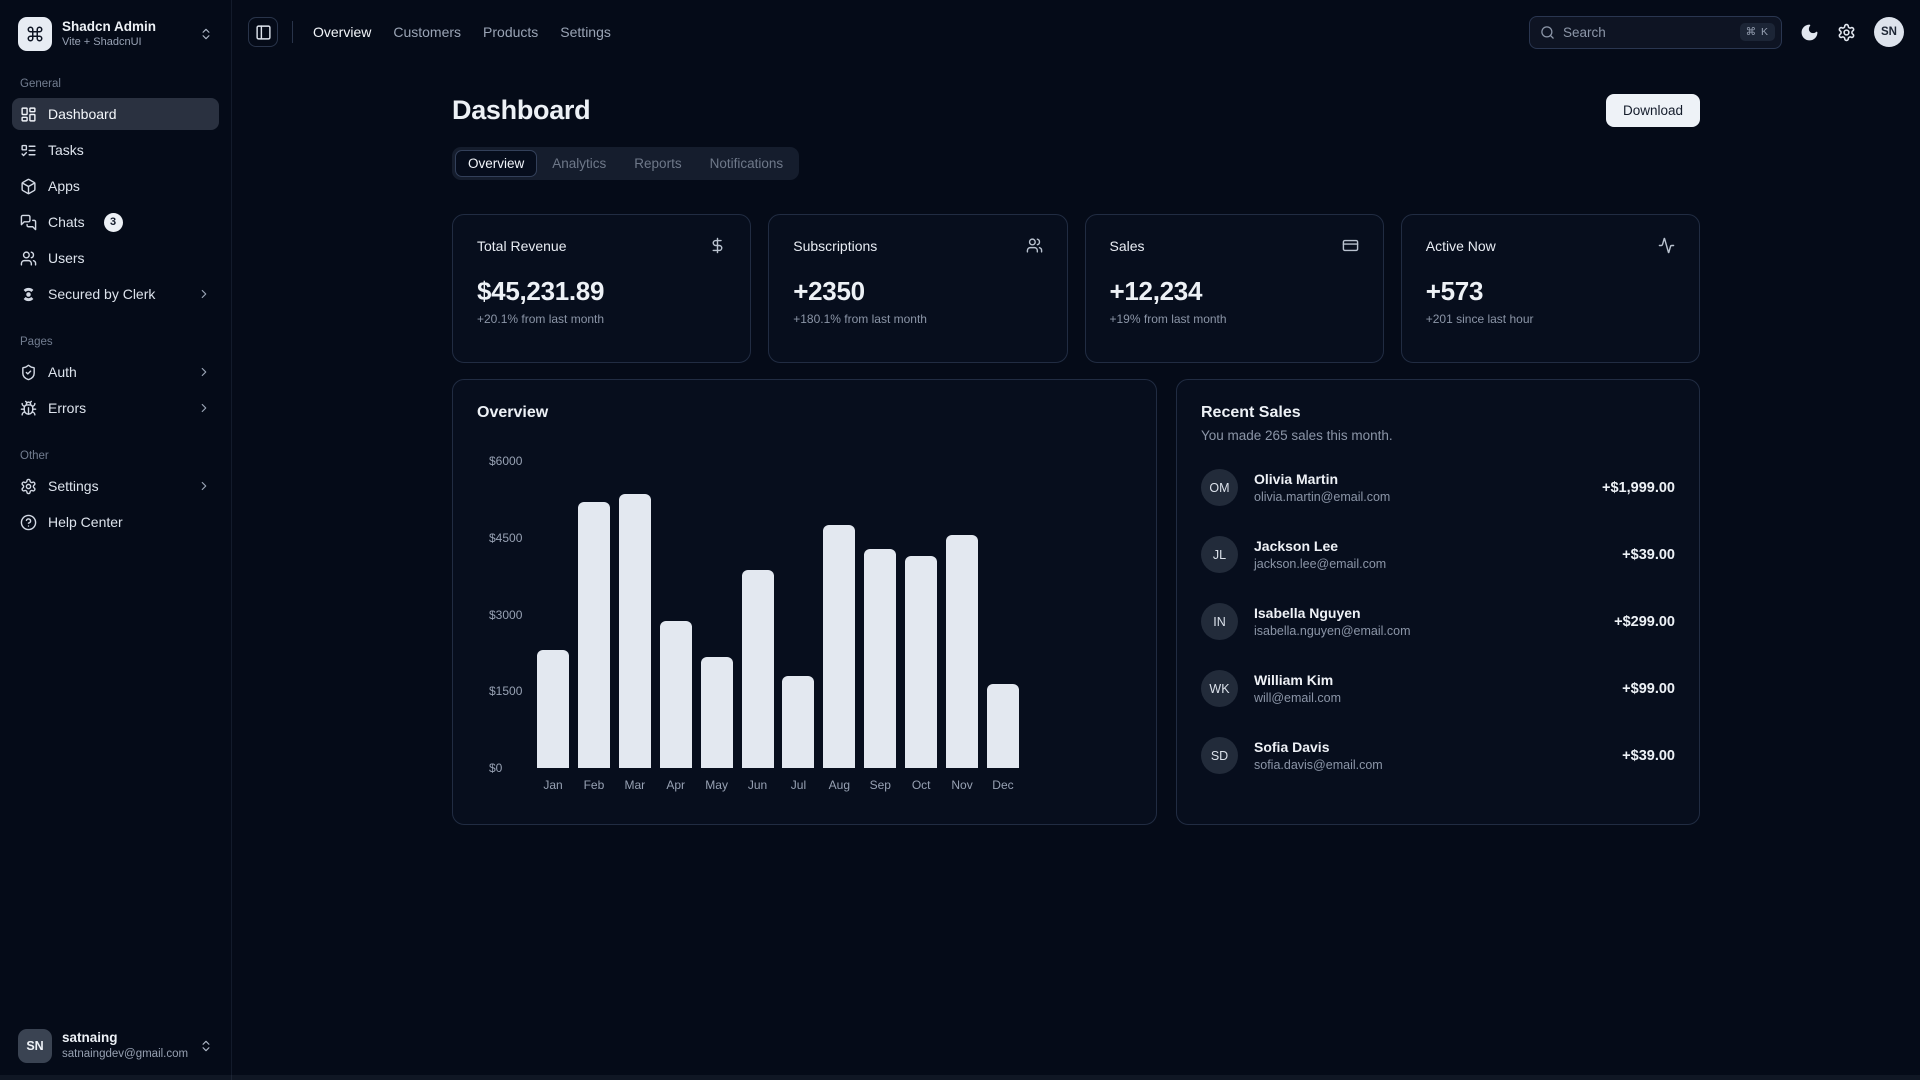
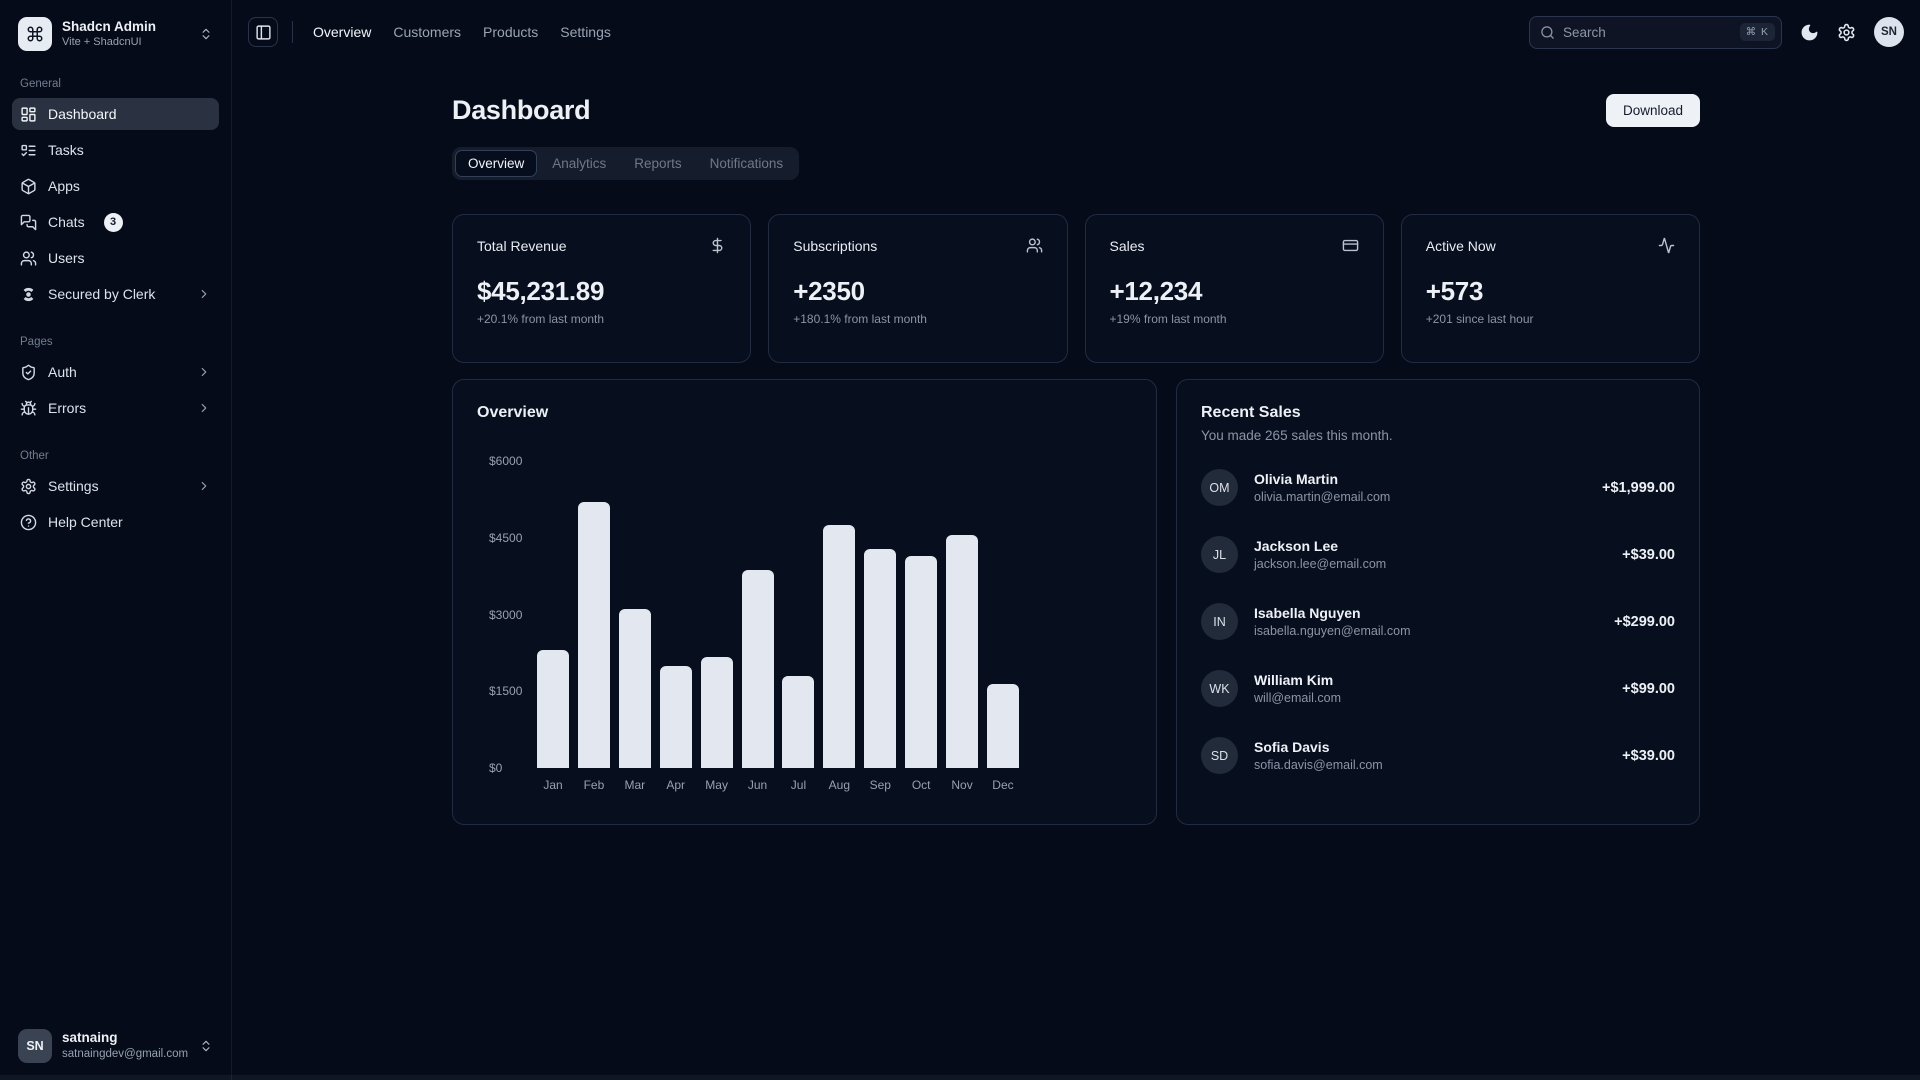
Mar: $5400 -> $3100
Apr: $2900 -> $2000
